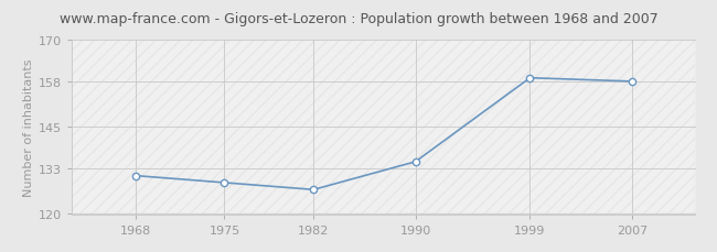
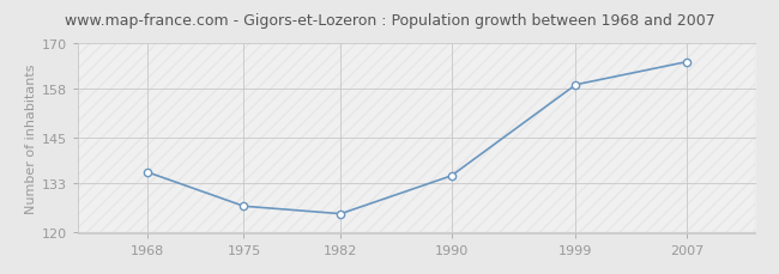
1968: 131 -> 136
1975: 129 -> 127
1982: 127 -> 125
2007: 158 -> 165
